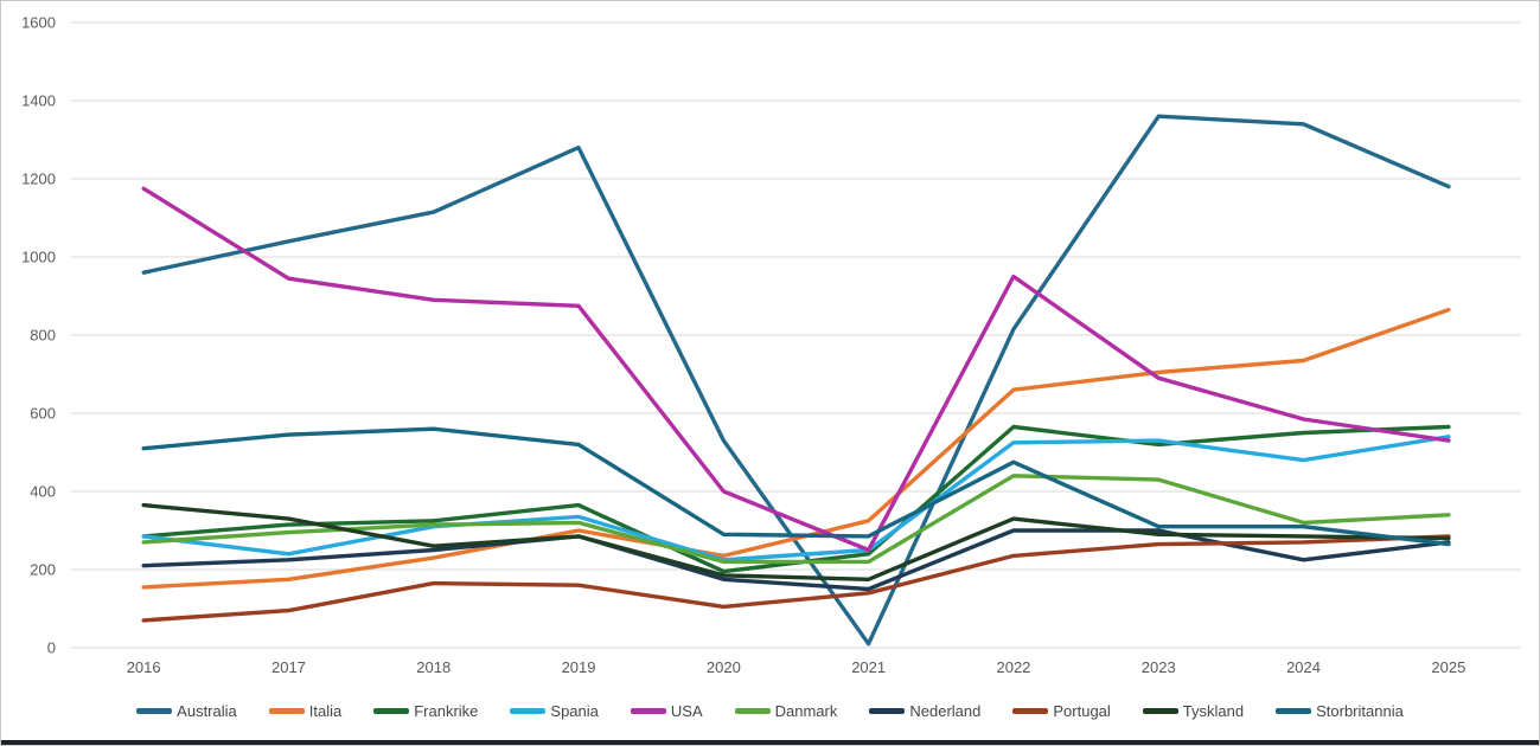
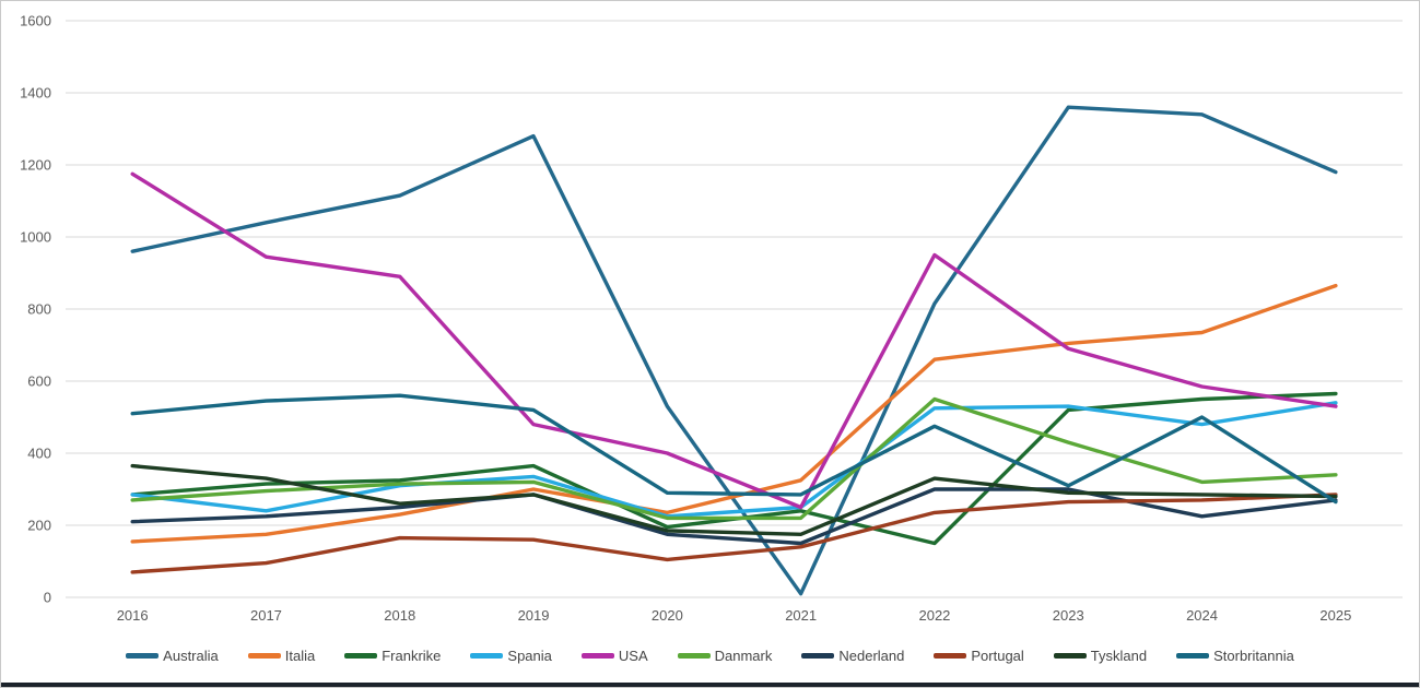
USA/2019: 880 -> 480
Frankrike/2022: 560 -> 150
Danmark/2022: 440 -> 550
Storbritannia/2024: 310 -> 500
